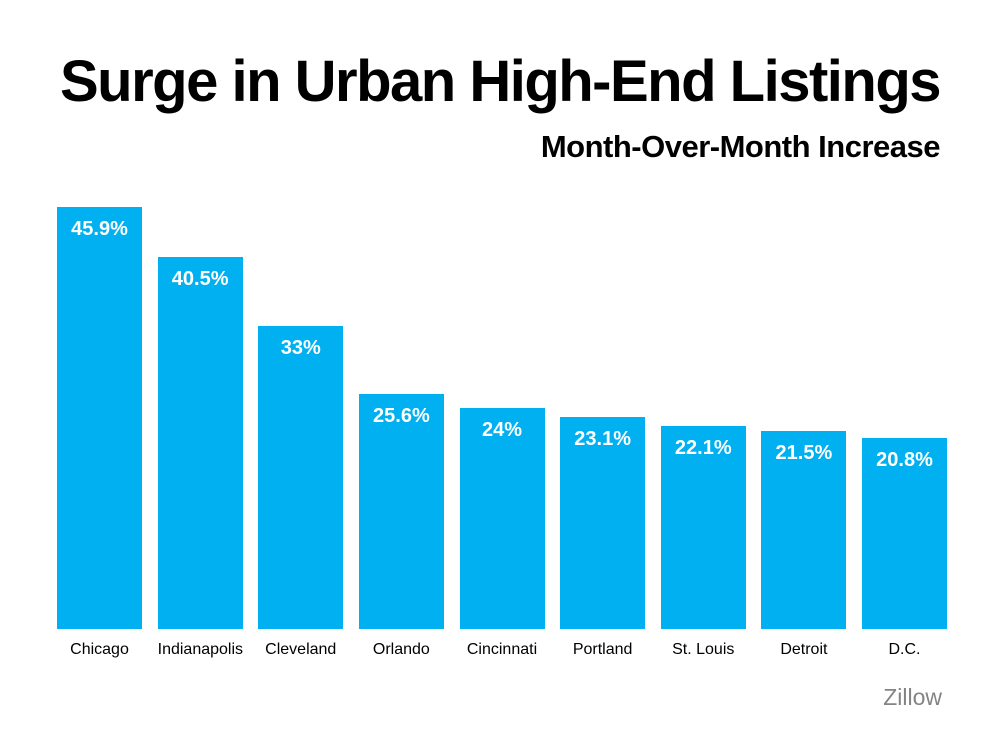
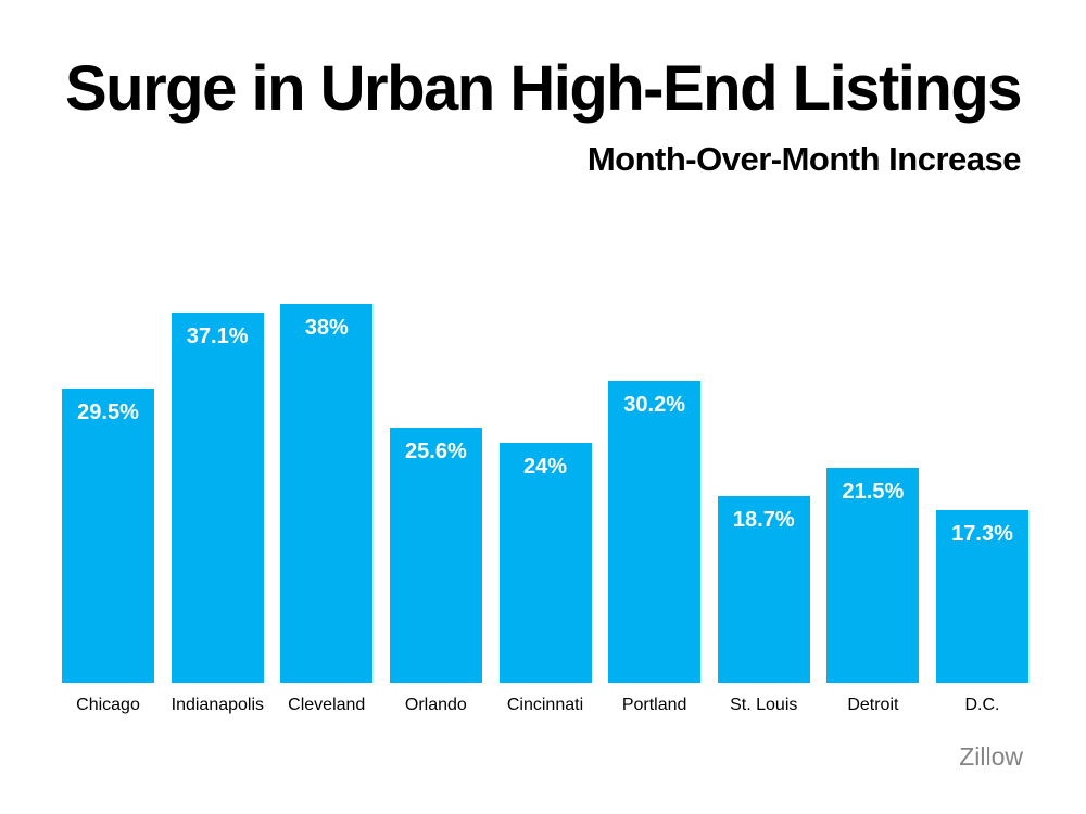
Chicago: 45.9% -> 29.5%
Indianapolis: 40.5% -> 37.1%
Cleveland: 33% -> 38%
Portland: 23.1% -> 30.2%
St. Louis: 22.1% -> 18.7%
D.C.: 20.8% -> 17.3%
